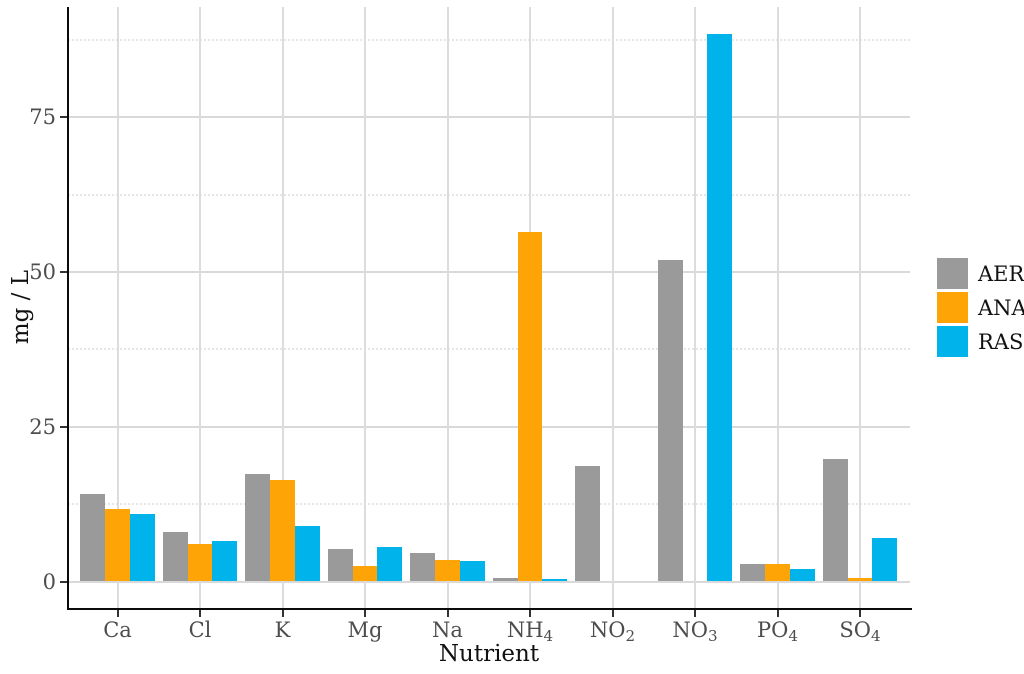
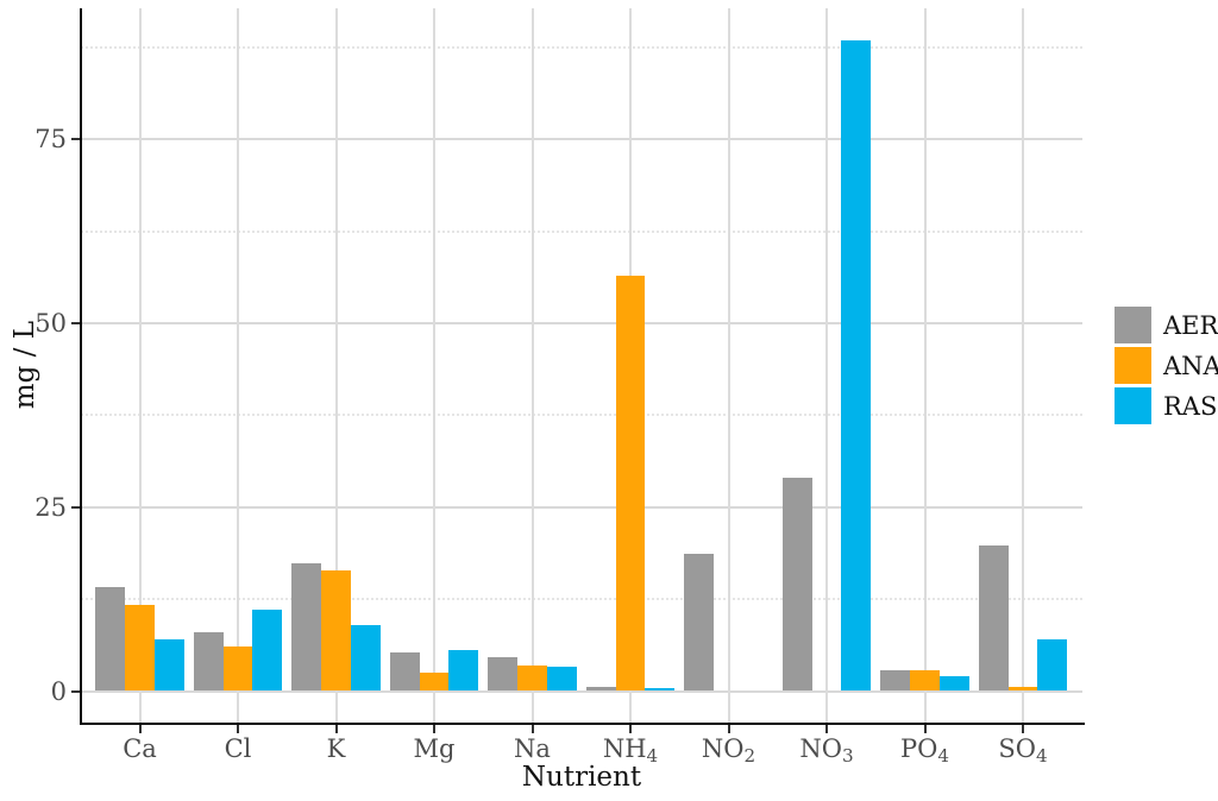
RAS/Ca: 11 -> 7
RAS/Cl: 7 -> 11
AER/NO3: 52 -> 29
